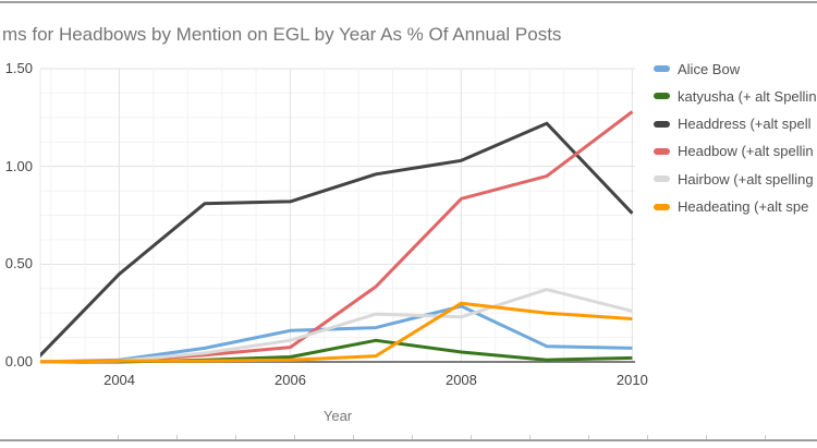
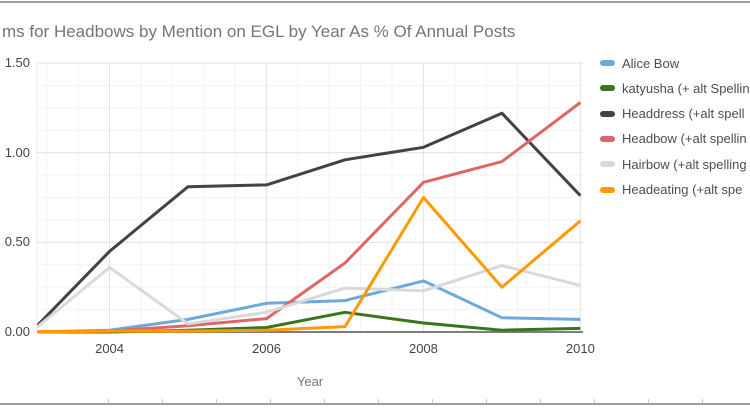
Hairbow (+alt spelling/2004: 0.01 -> 0.36
Headeating (+alt spe/2008: 0.30 -> 0.75
Headeating (+alt spe/2010: 0.22 -> 0.62
